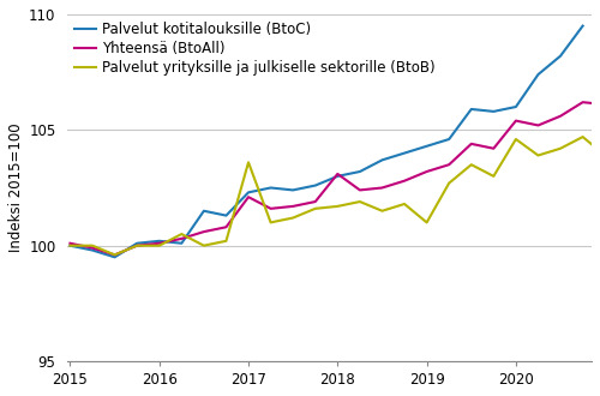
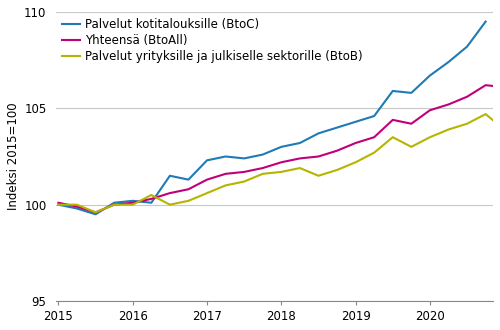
Yhteensä (BtoAll)/2017: 102.1 -> 101.3
Palvelut yrityksille ja julkiselle sektorille (BtoB)/2017: 103.6 -> 100.6
Yhteensä (BtoAll)/2018: 103.1 -> 102.2
Palvelut yrityksille ja julkiselle sektorille (BtoB)/2019: 101.0 -> 102.2
Palvelut kotitalouksille (BtoC)/2020: 106.0 -> 106.7
Yhteensä (BtoAll)/2020: 105.4 -> 104.9
Palvelut yrityksille ja julkiselle sektorille (BtoB)/2020: 104.6 -> 103.5
